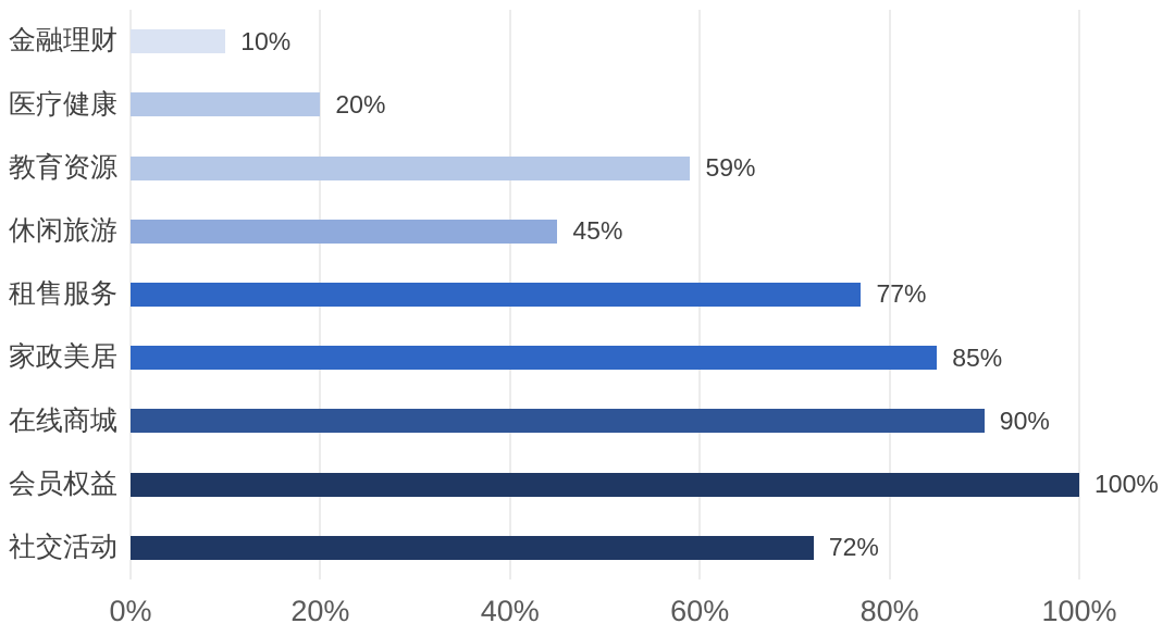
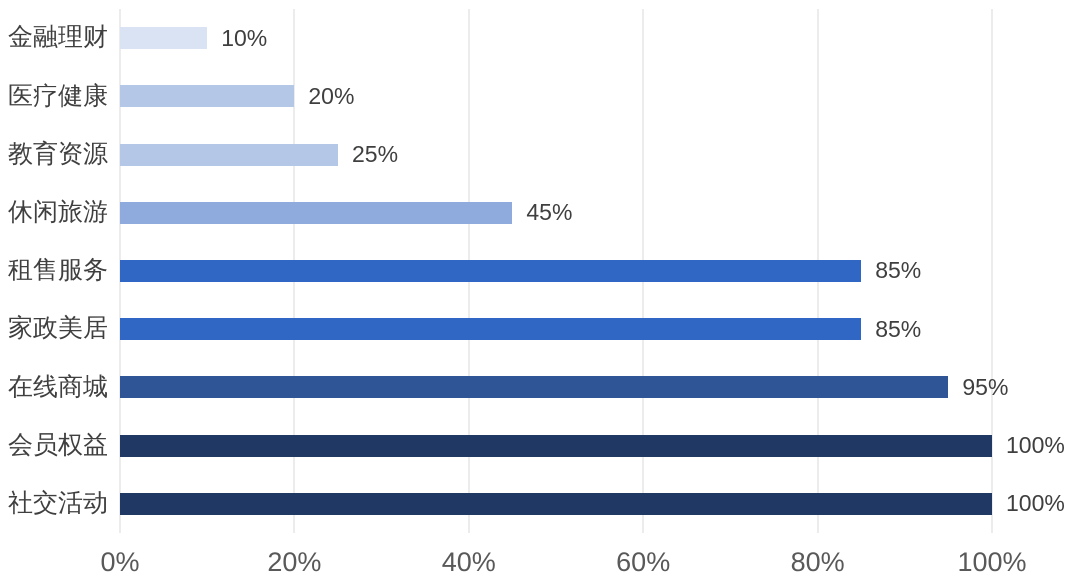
教育资源: 59% -> 25%
租售服务: 77% -> 85%
在线商城: 90% -> 95%
社交活动: 72% -> 100%
